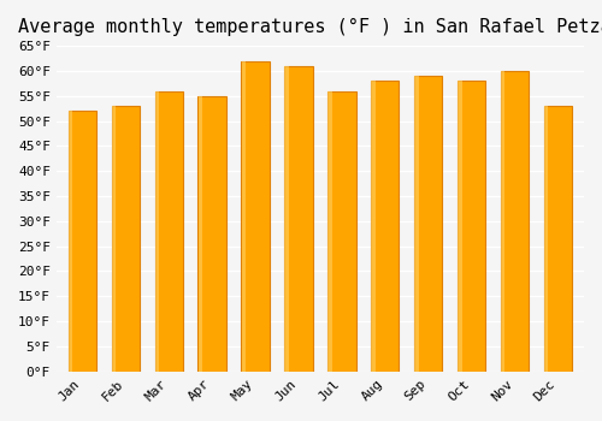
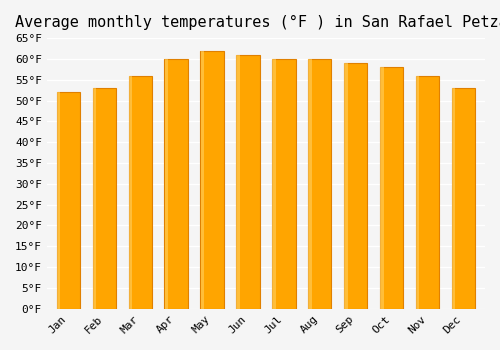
Apr: 55°F -> 60°F
Jul: 56°F -> 60°F
Aug: 58°F -> 60°F
Nov: 60°F -> 56°F
